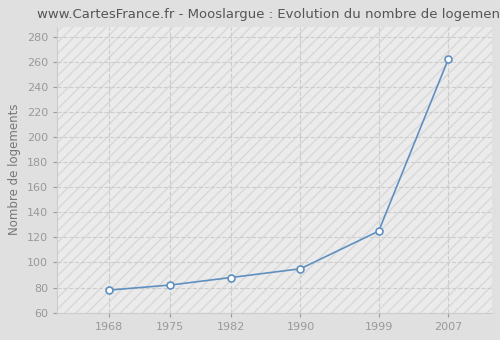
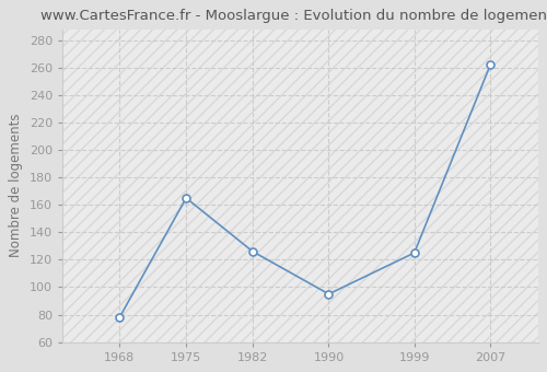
1975: 82 -> 165
1982: 88 -> 126
